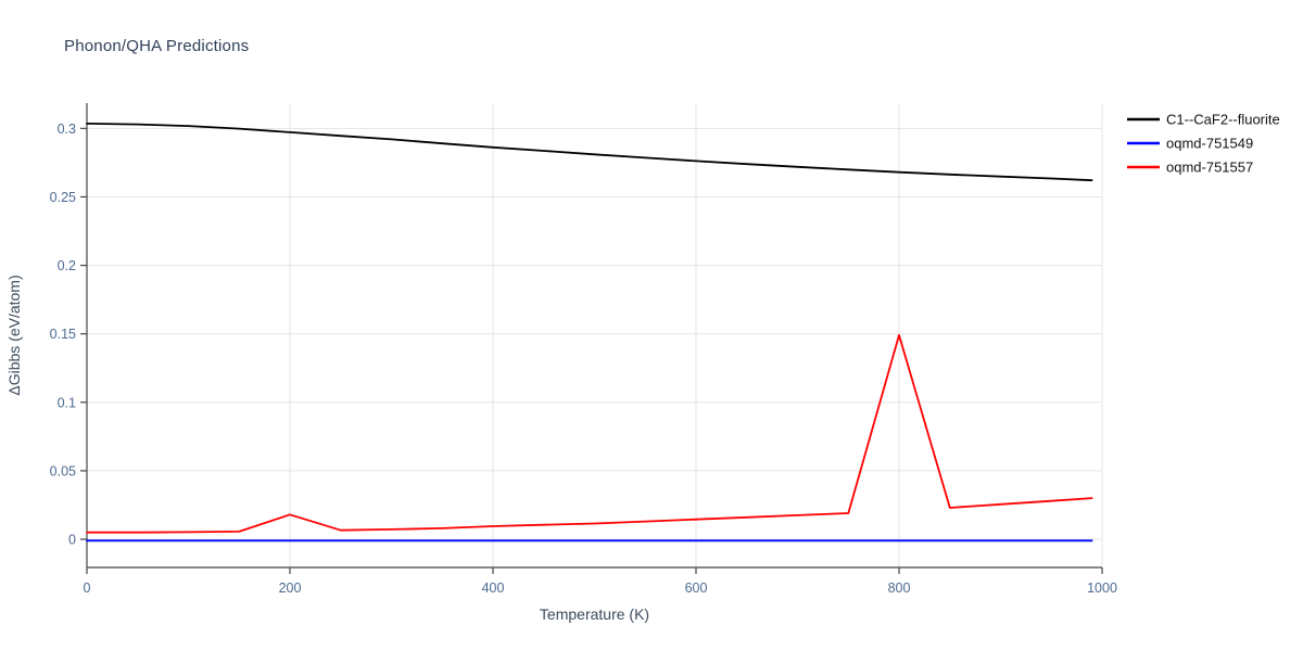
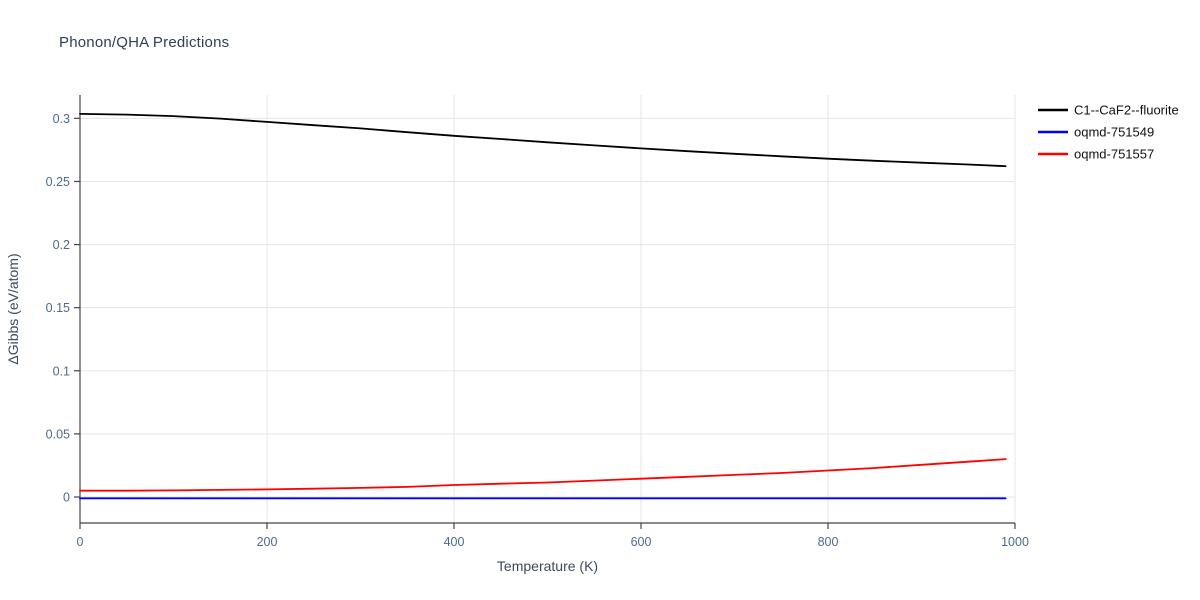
oqmd-751557/200: 0.018 -> 0.006
oqmd-751557/800: 0.149 -> 0.021
